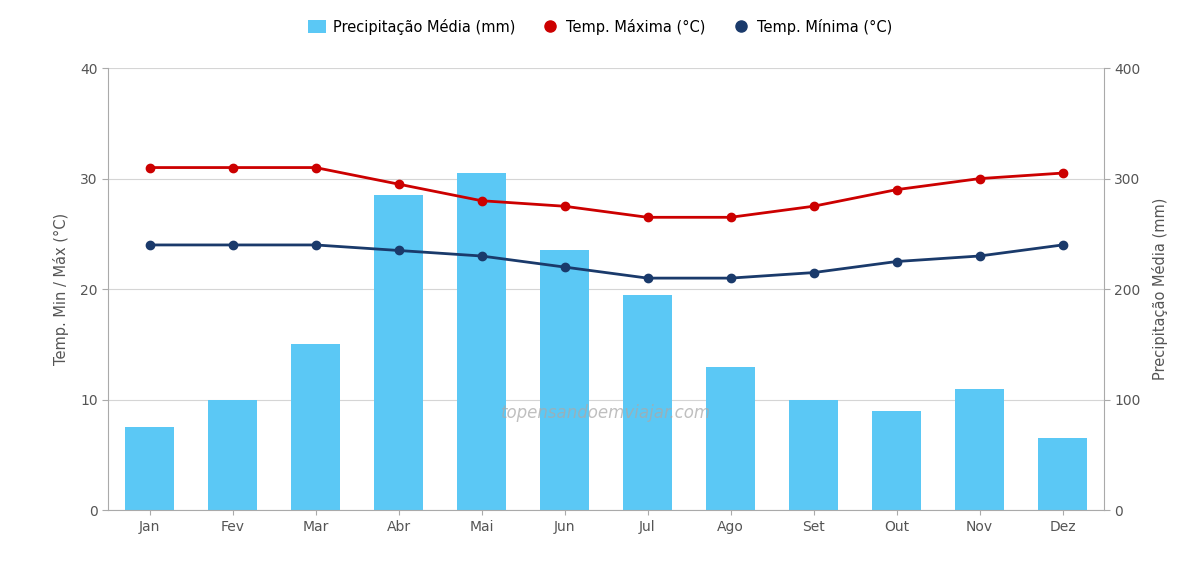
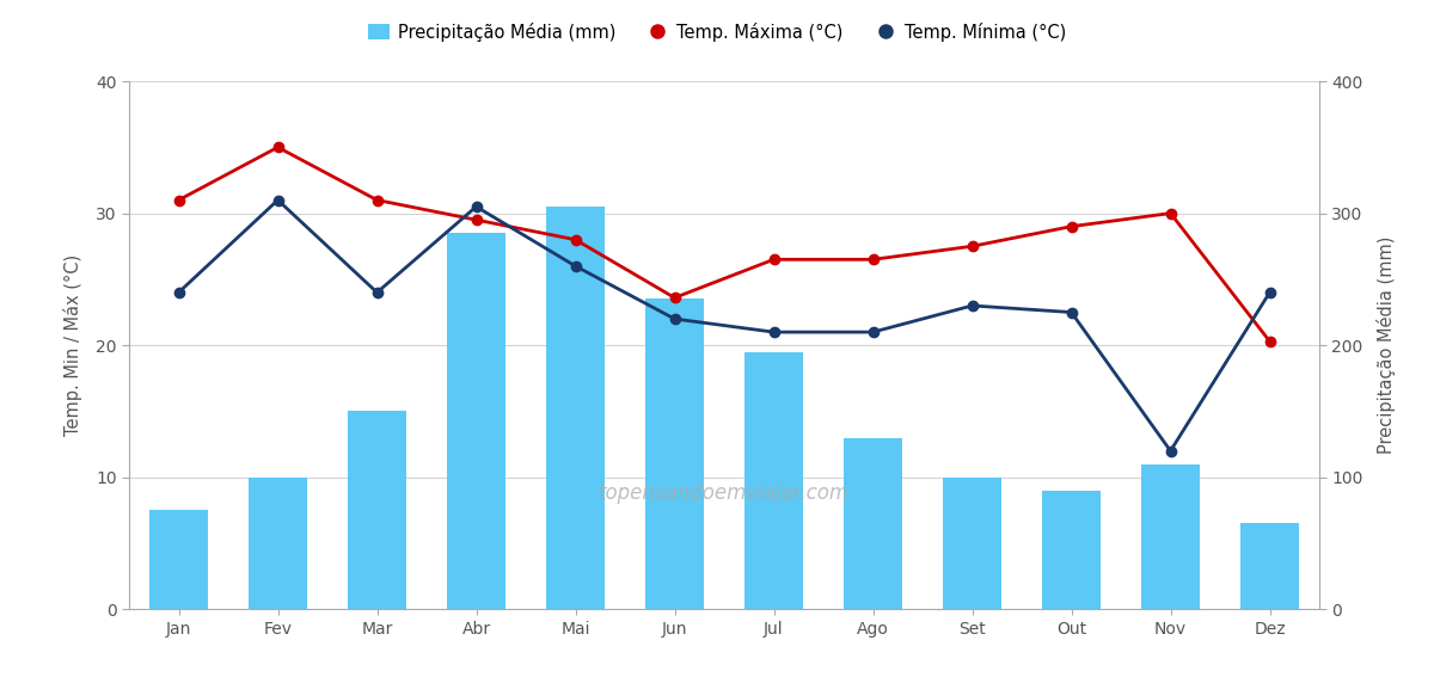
Temp. Máxima (°C)/Fev: 31.0 -> 35.0
Temp. Mínima (°C)/Fev: 24.0 -> 31.0
Temp. Mínima (°C)/Abr: 23.5 -> 30.5
Temp. Mínima (°C)/Mai: 23.0 -> 26.0
Temp. Máxima (°C)/Jun: 27.5 -> 23.6
Temp. Mínima (°C)/Set: 21.5 -> 23.0
Temp. Mínima (°C)/Nov: 23.0 -> 12.0
Temp. Máxima (°C)/Dez: 30.5 -> 20.3
